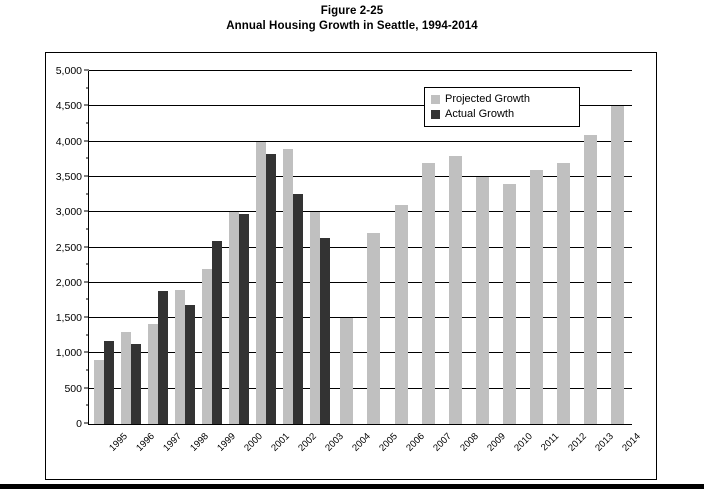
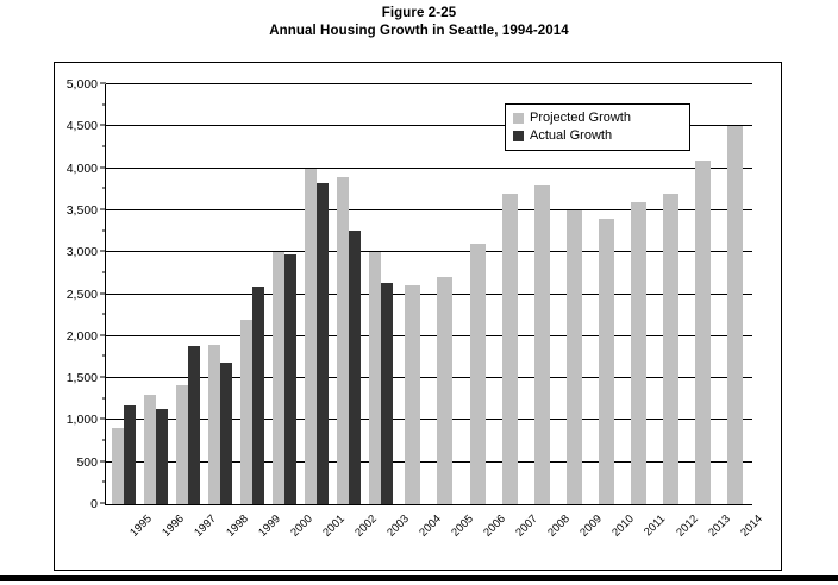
Projected Growth/2004: 1500 -> 2600
